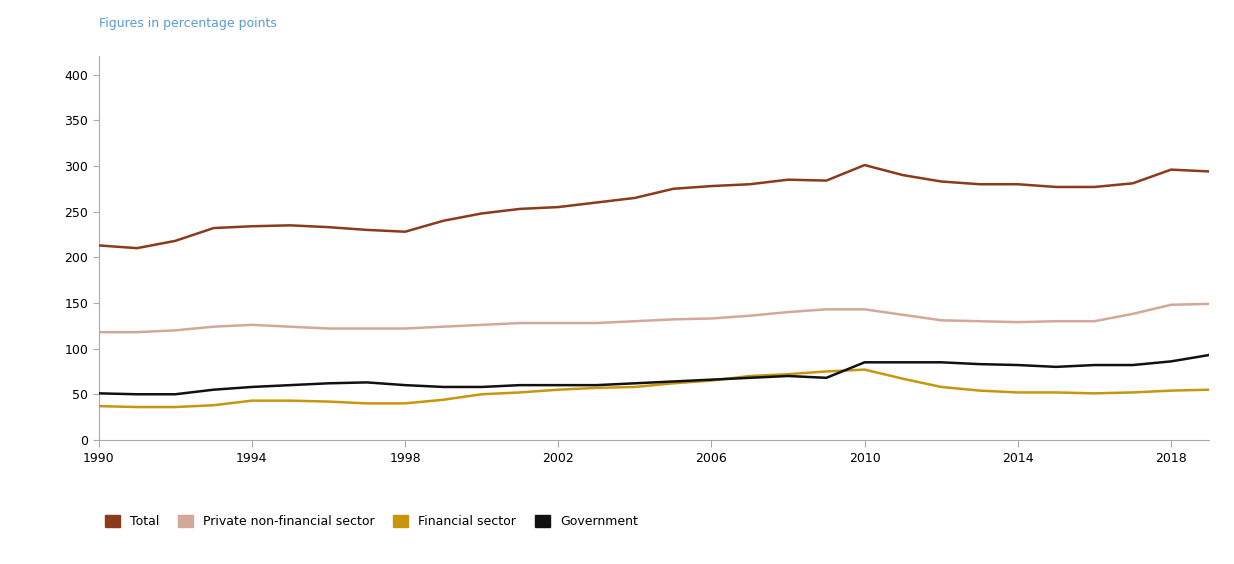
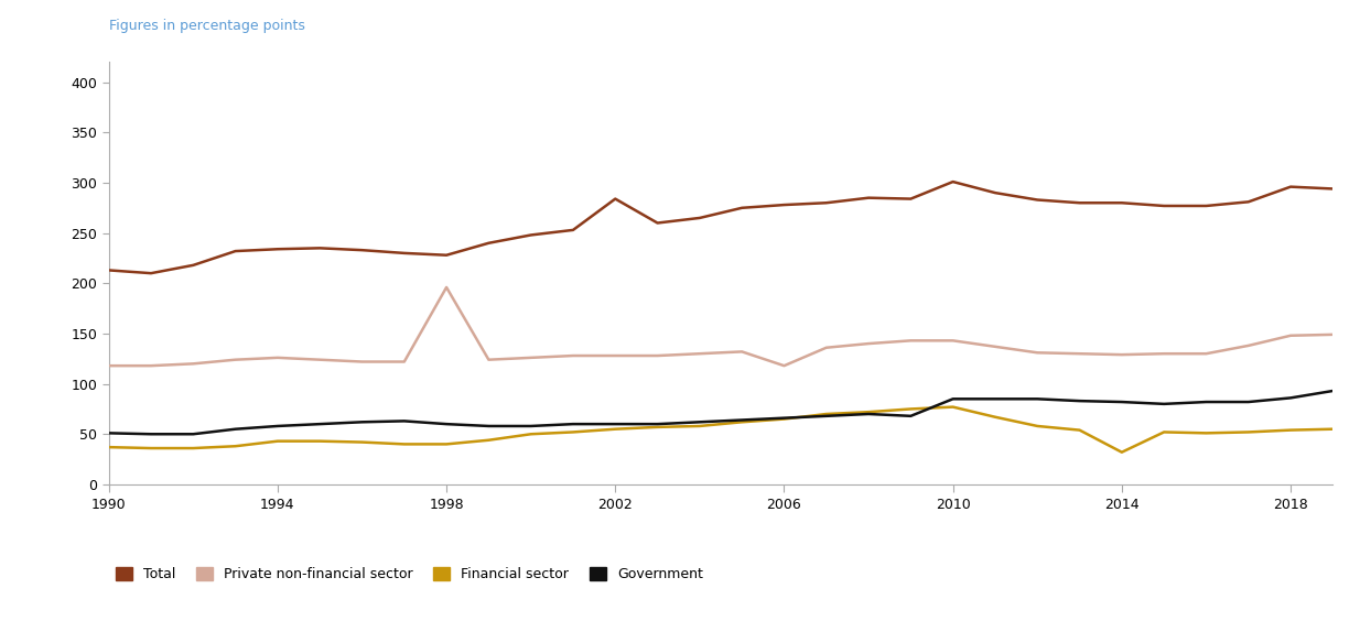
Private non-financial sector/1998: 122 -> 196
Total/2002: 255 -> 284
Private non-financial sector/2006: 133 -> 118
Financial sector/2014: 52 -> 32
